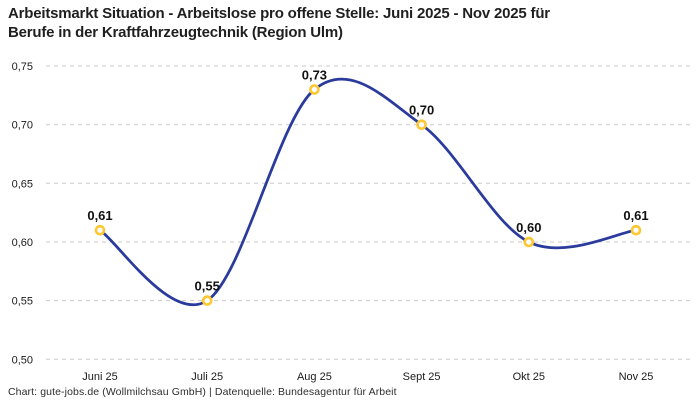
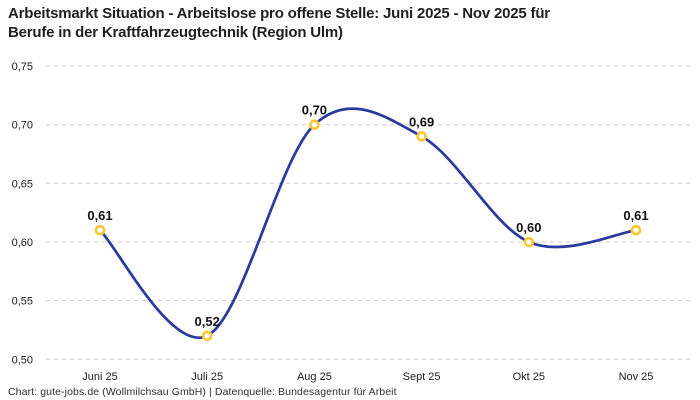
Juli 25: 0,55 -> 0,52
Aug 25: 0,73 -> 0,70
Sept 25: 0,70 -> 0,69
